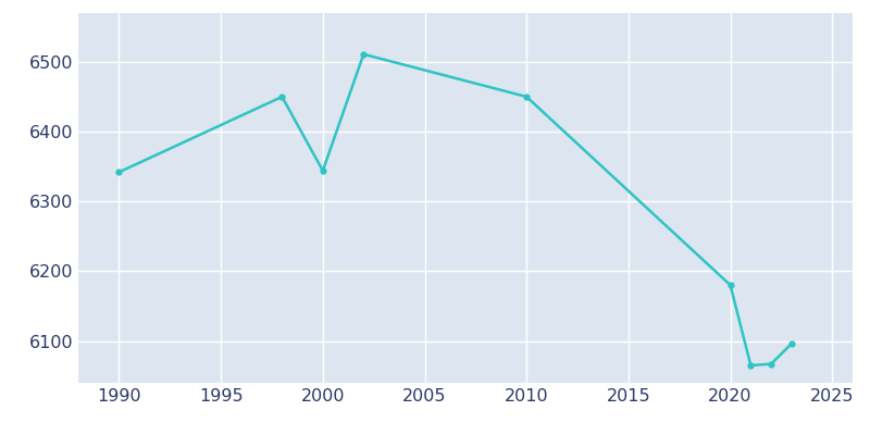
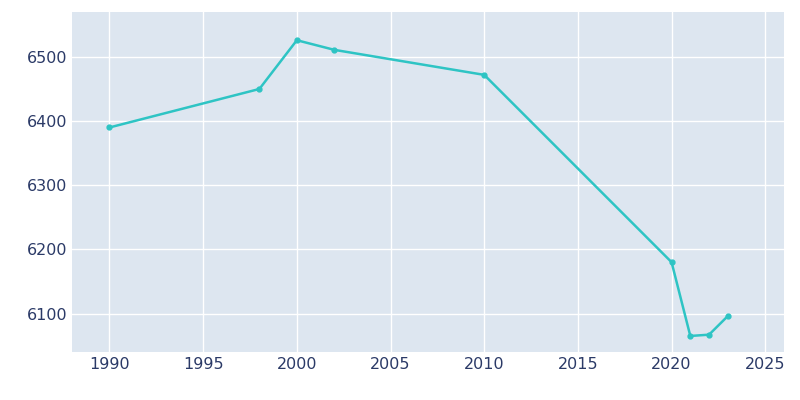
1990: 6342 -> 6390
2000: 6344 -> 6526
2010: 6450 -> 6472
